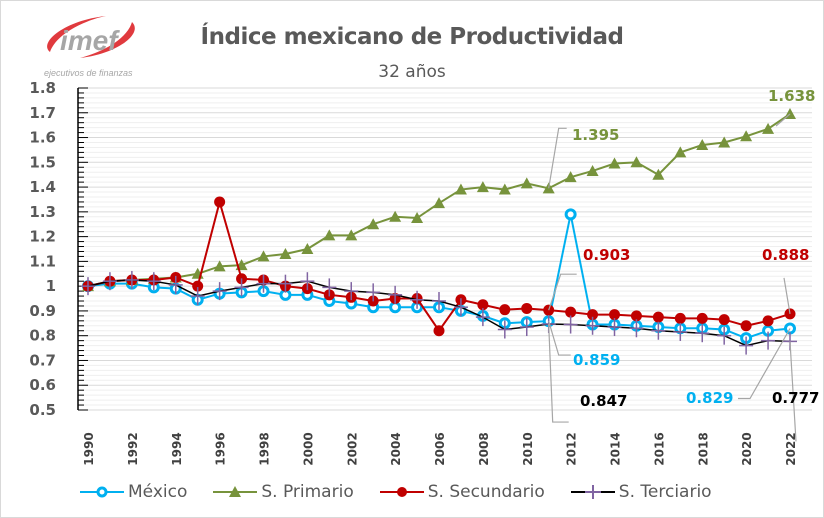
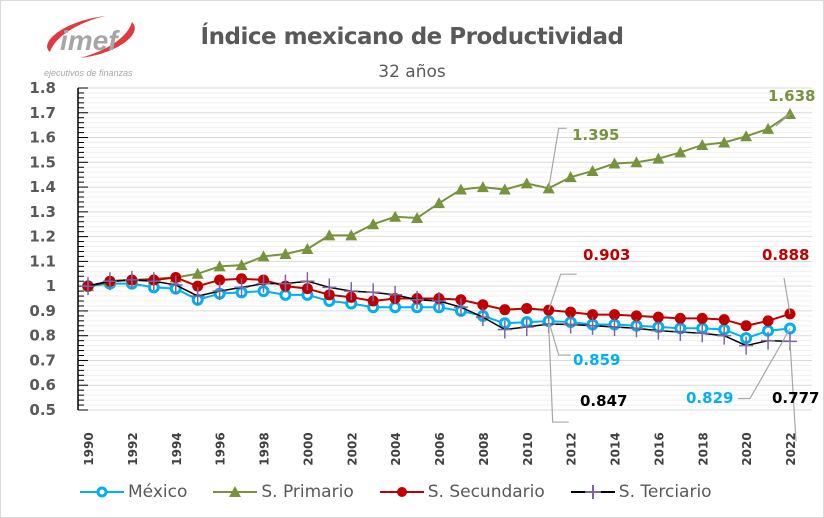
S. Secundario/1996: 1.34 -> 1.02
S. Secundario/2006: 0.82 -> 0.95
México/2012: 1.29 -> 0.85
S. Primario/2016: 1.45 -> 1.51
